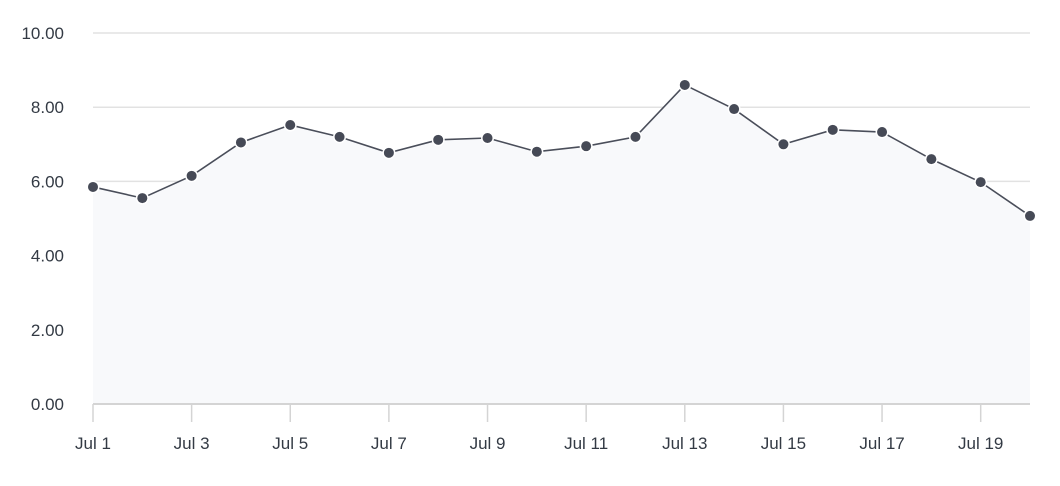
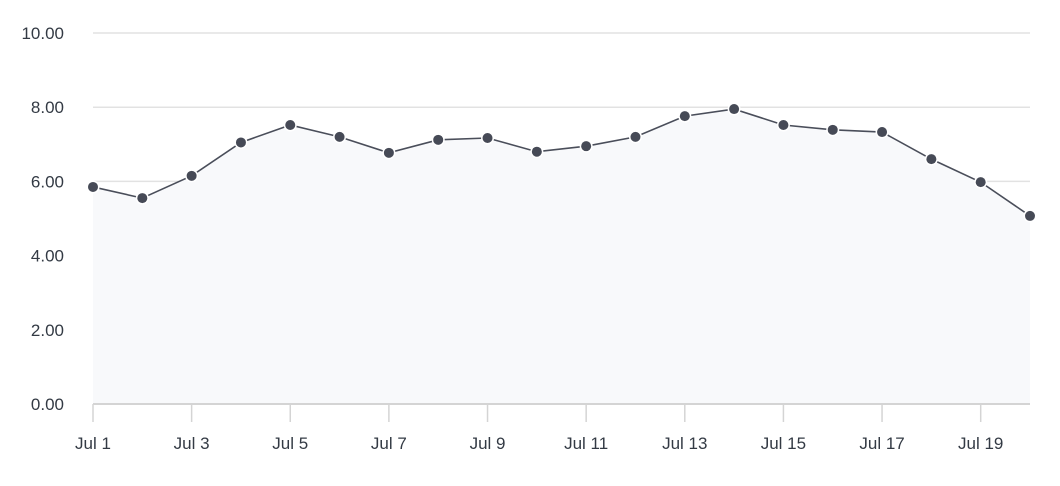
Jul 13: 8.6 -> 7.8
Jul 15: 7.0 -> 7.5
